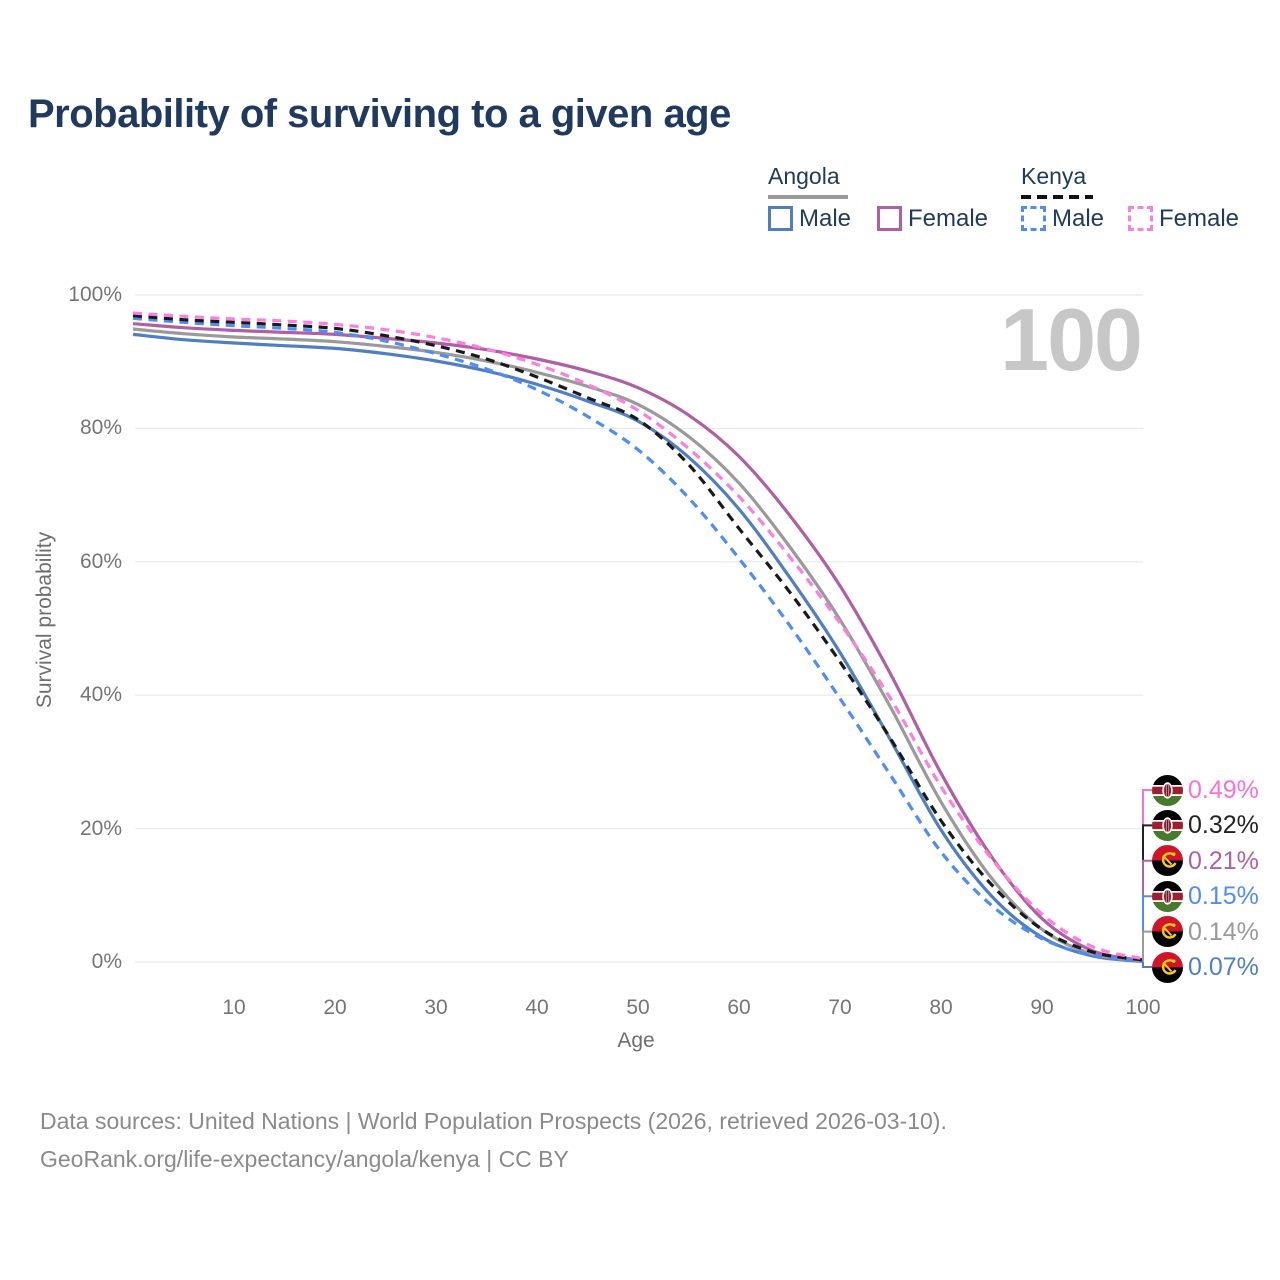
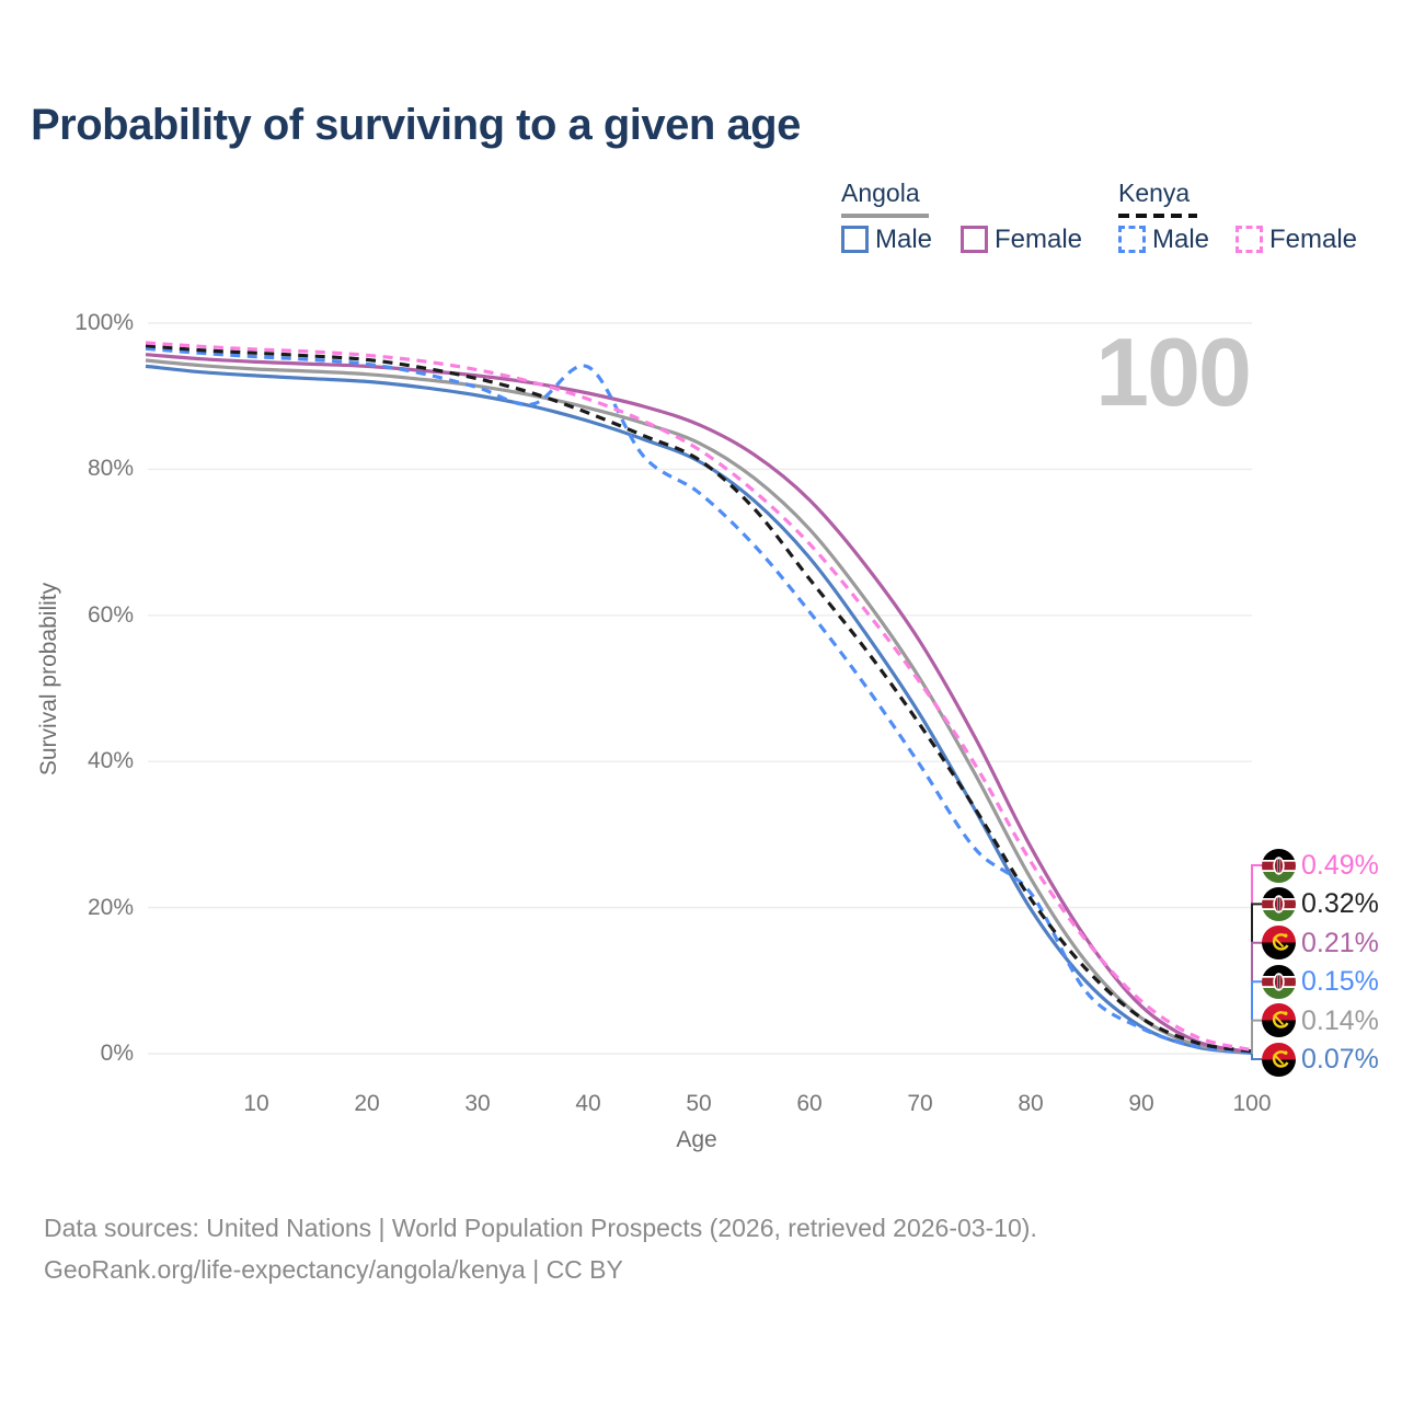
Kenya Male/40: 86% -> 94%
Kenya Male/80: 16% -> 22%
